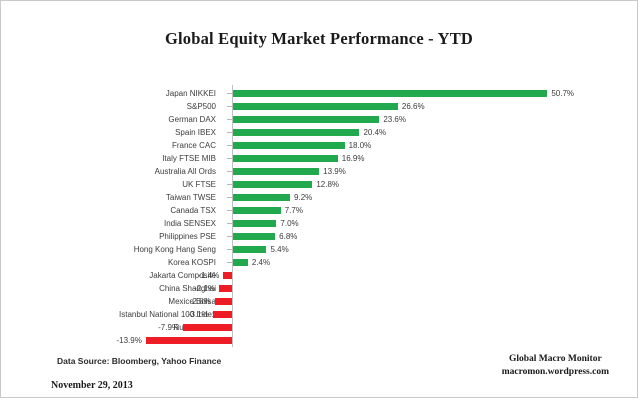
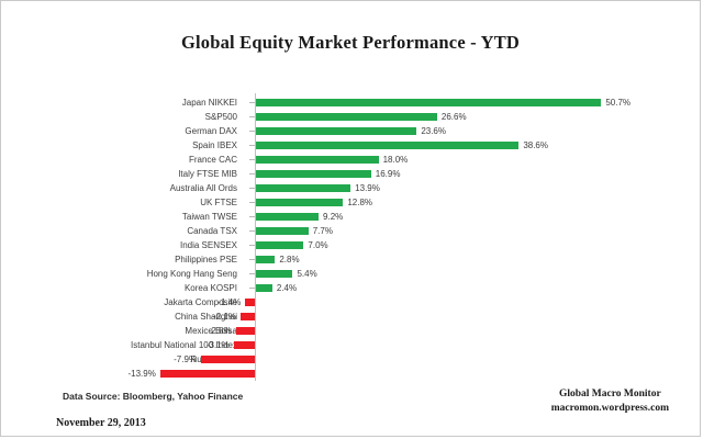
Spain IBEX: 20.4% -> 38.6%
Philippines PSE: 6.8% -> 2.8%
